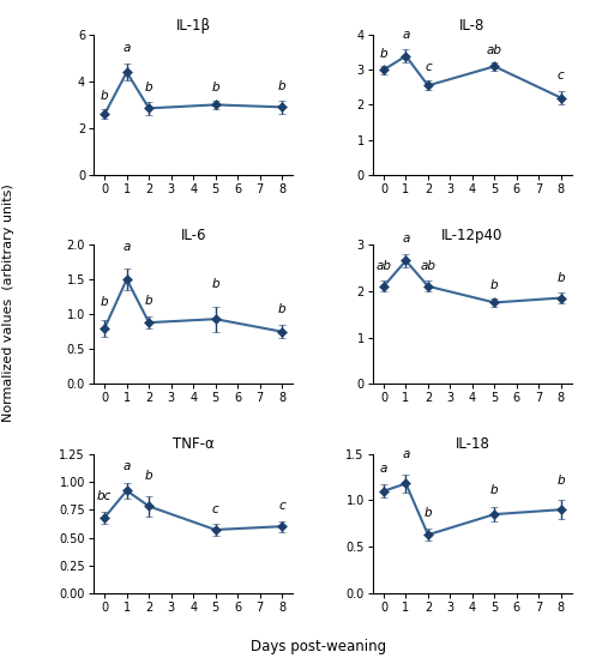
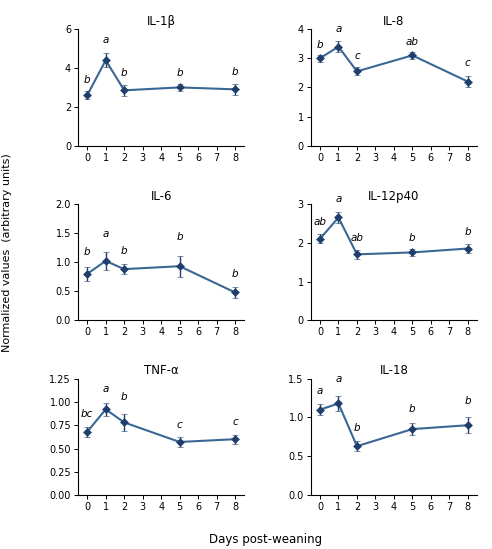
IL-6/1: 1.50 -> 1.02
IL-6/8: 0.75 -> 0.48
IL-12p40/2: 2.10 -> 1.70
